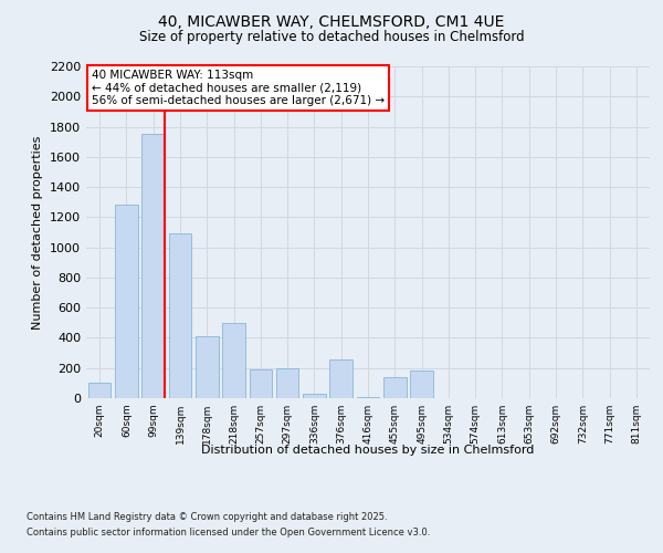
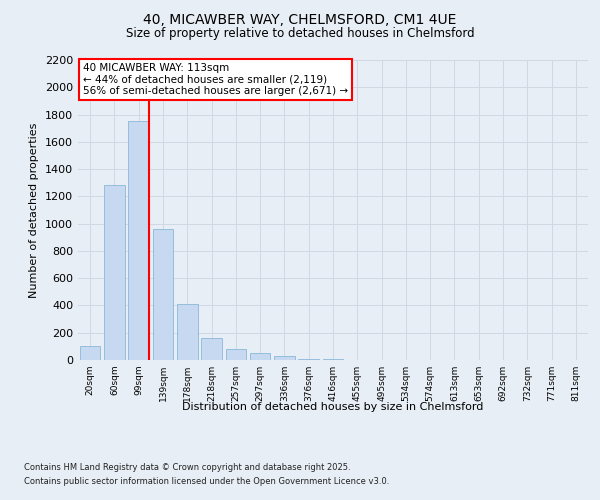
139sqm: 1090 -> 960
218sqm: 500 -> 160
257sqm: 190 -> 80
297sqm: 200 -> 50
376sqm: 260 -> 10
455sqm: 140 -> 0
495sqm: 180 -> 0
